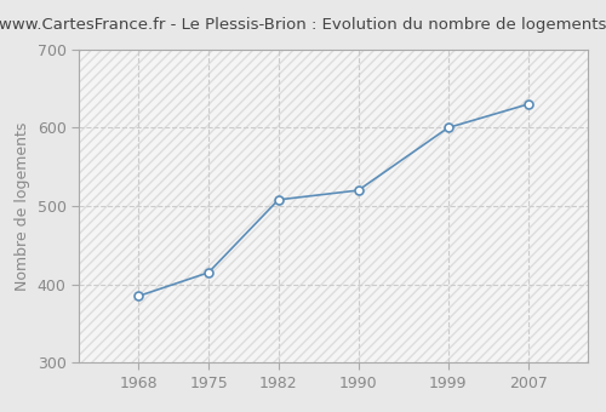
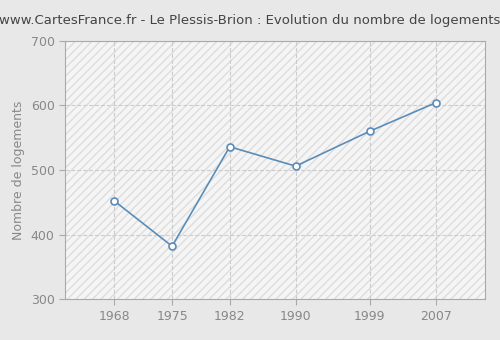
1968: 385 -> 452
1975: 415 -> 382
1982: 508 -> 536
1990: 520 -> 506
1999: 600 -> 560
2007: 630 -> 604
